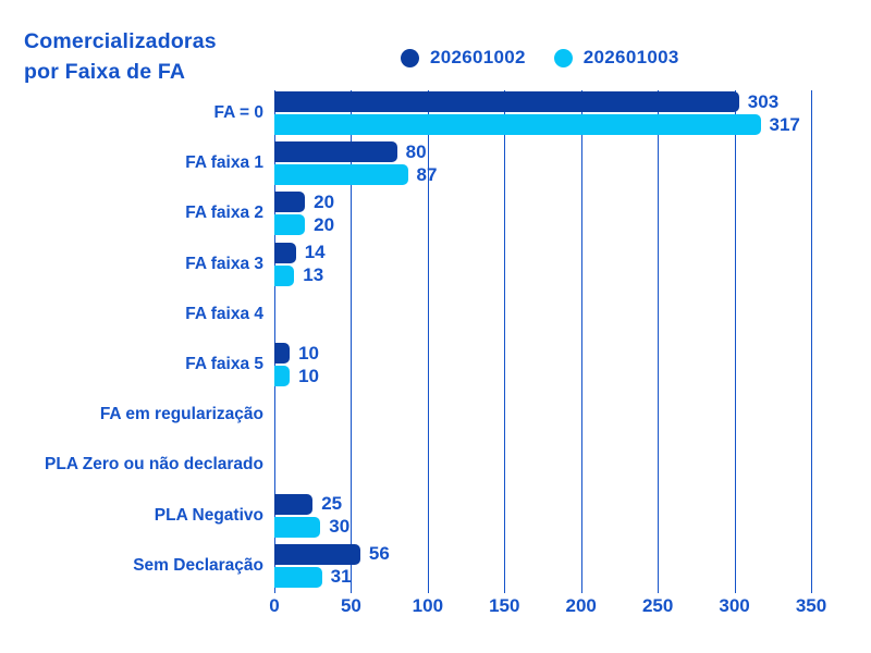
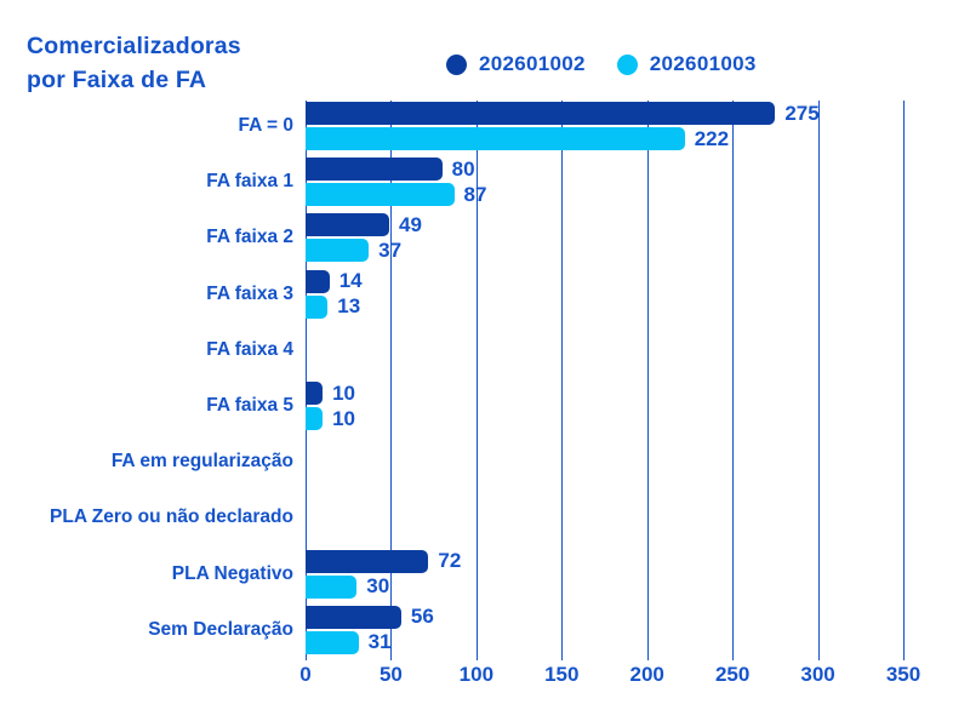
202601002/FA = 0: 303 -> 275
202601003/FA = 0: 317 -> 222
202601002/FA faixa 2: 20 -> 49
202601003/FA faixa 2: 20 -> 37
202601002/PLA Negativo: 25 -> 72
